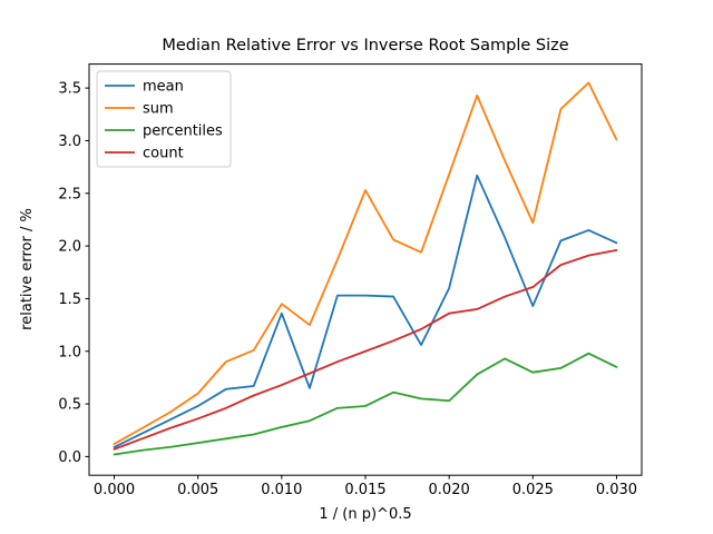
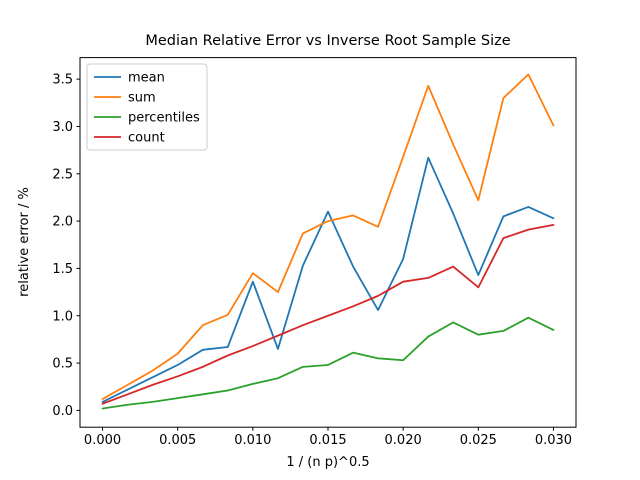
mean/0.015: 1.5 -> 2.1
sum/0.015: 2.5 -> 2.0
count/0.025: 1.6 -> 1.3
